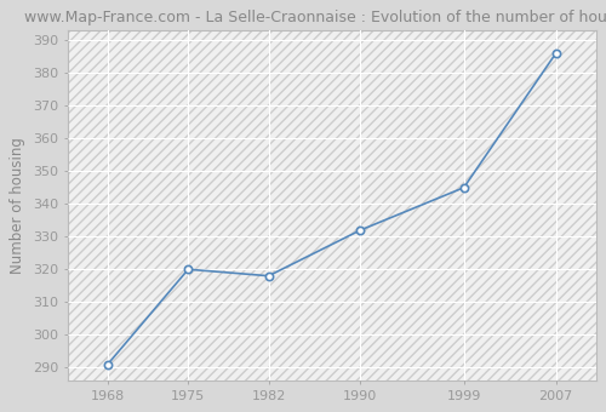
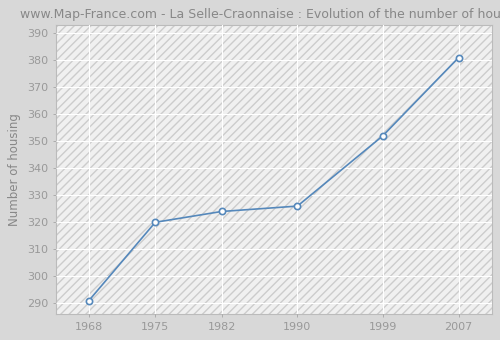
1982: 318 -> 324
1990: 332 -> 326
1999: 345 -> 352
2007: 386 -> 381
